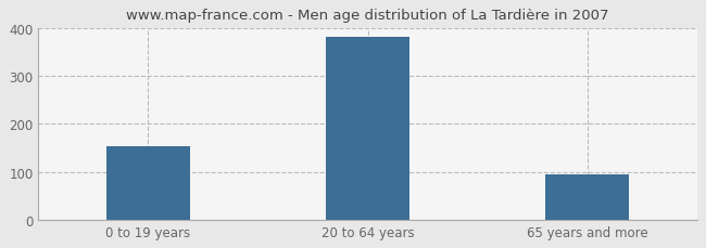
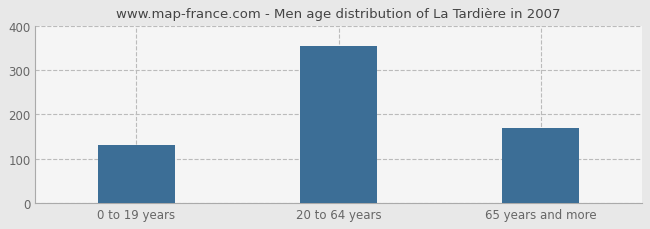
0 to 19 years: 152 -> 130
20 to 64 years: 381 -> 355
65 years and more: 94 -> 170
